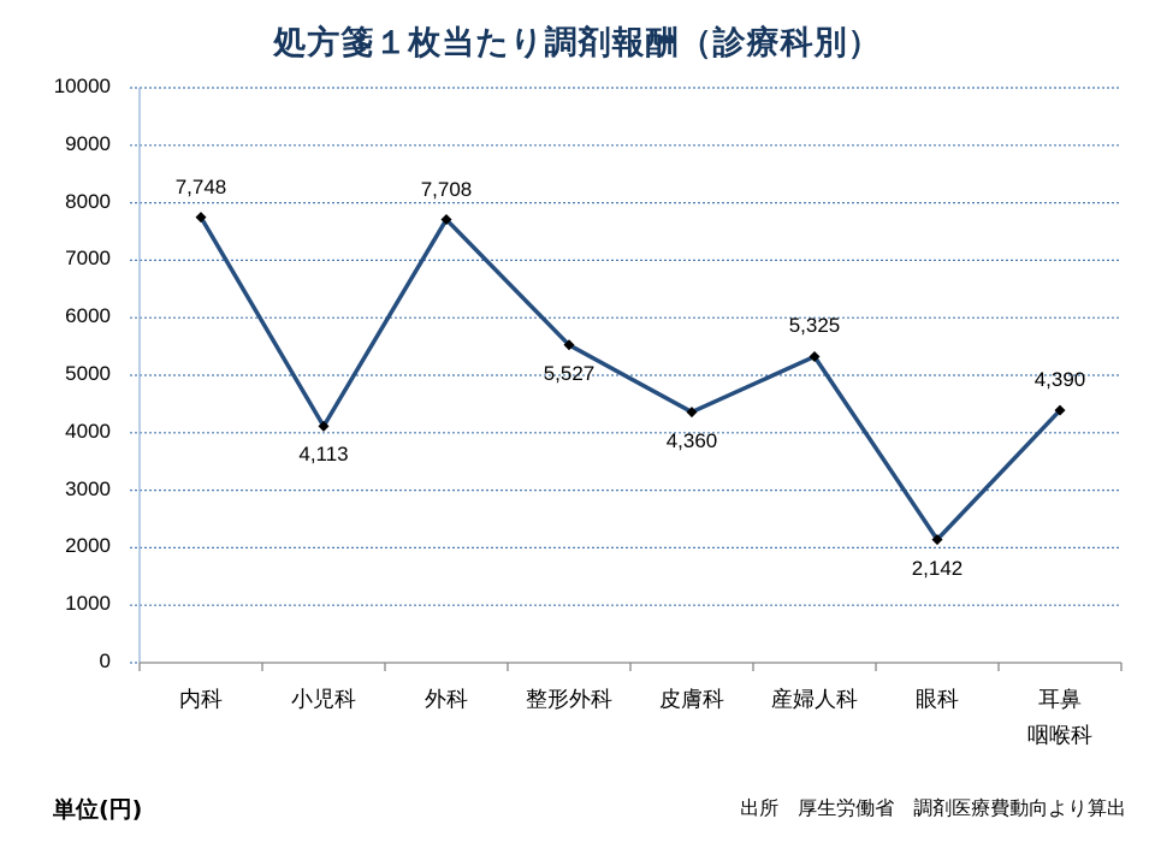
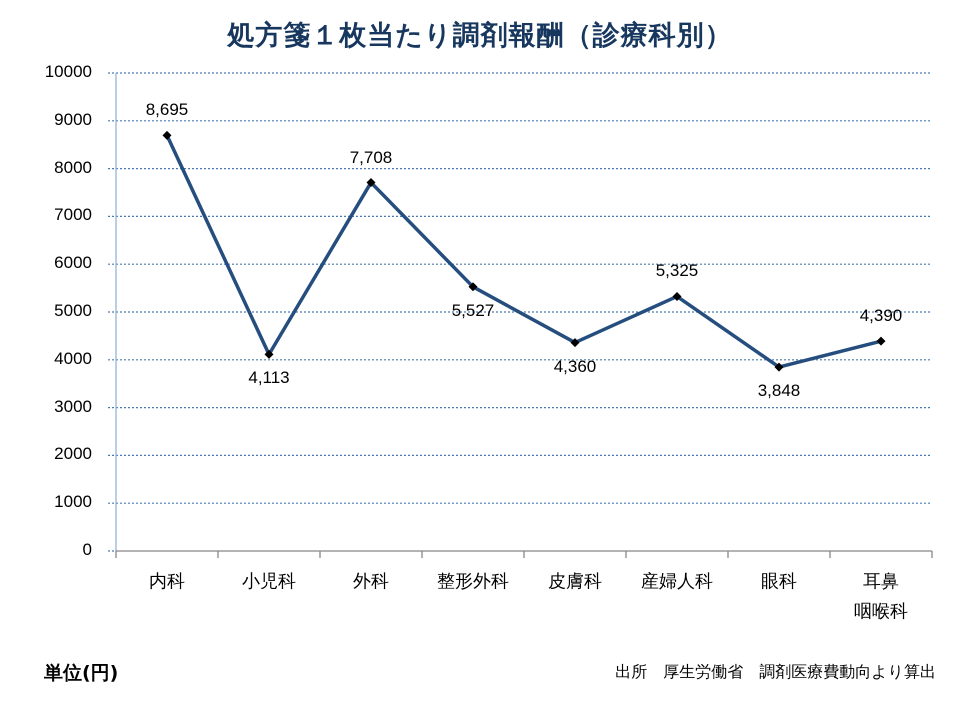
内科: 7,748 -> 8,695
眼科: 2,142 -> 3,848
